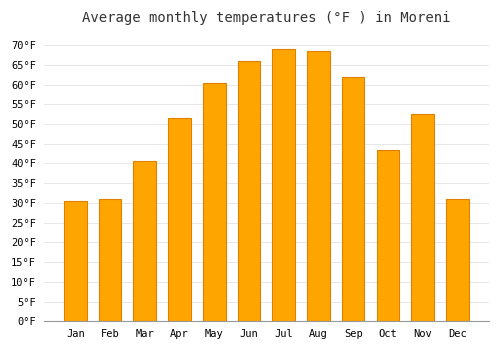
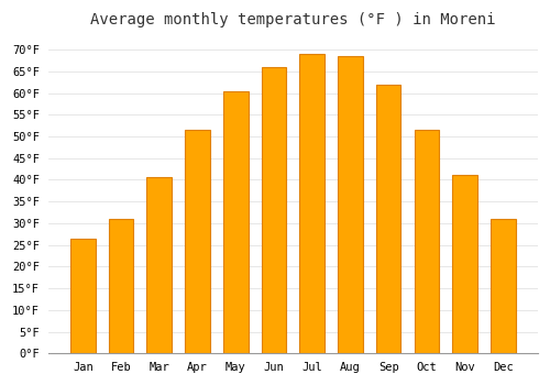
Jan: 30.5°F -> 26.5°F
Oct: 43.5°F -> 51.5°F
Nov: 52.5°F -> 41.0°F
